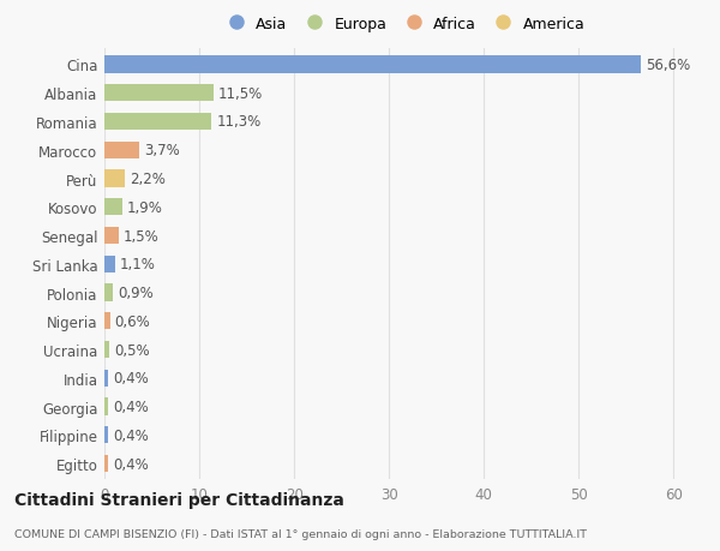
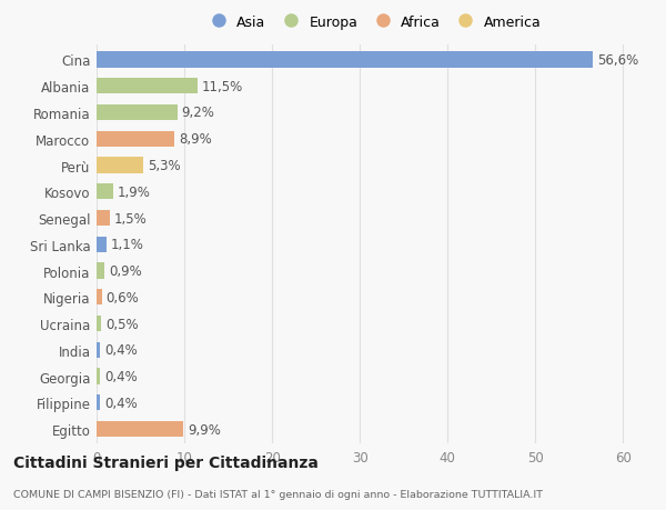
Romania: 11,3% -> 9,2%
Marocco: 3,7% -> 8,9%
Perù: 2,2% -> 5,3%
Egitto: 0,4% -> 9,9%
